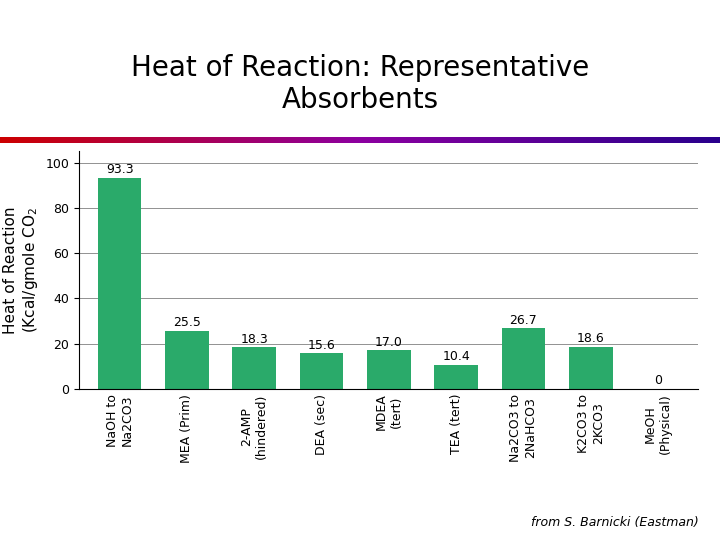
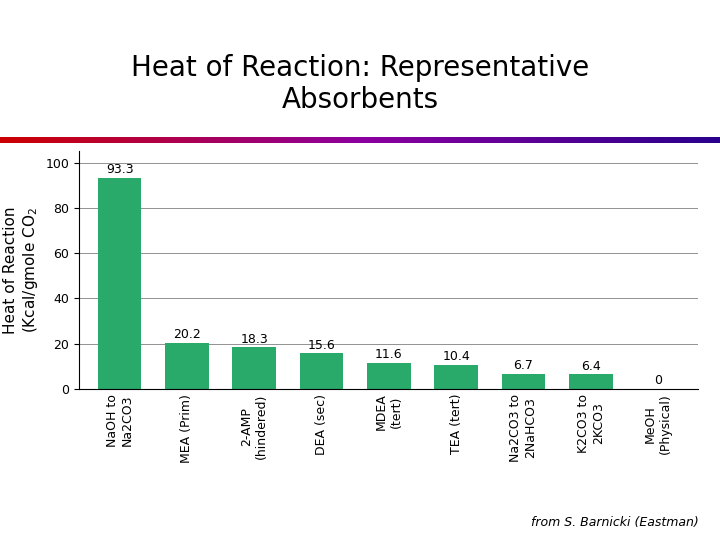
MEA (Prim): 25.5 -> 20.2
MDEA (tert): 17.0 -> 11.6
Na2CO3 to 2NaHCO3: 26.7 -> 6.7
K2CO3 to 2KCO3: 18.6 -> 6.4
